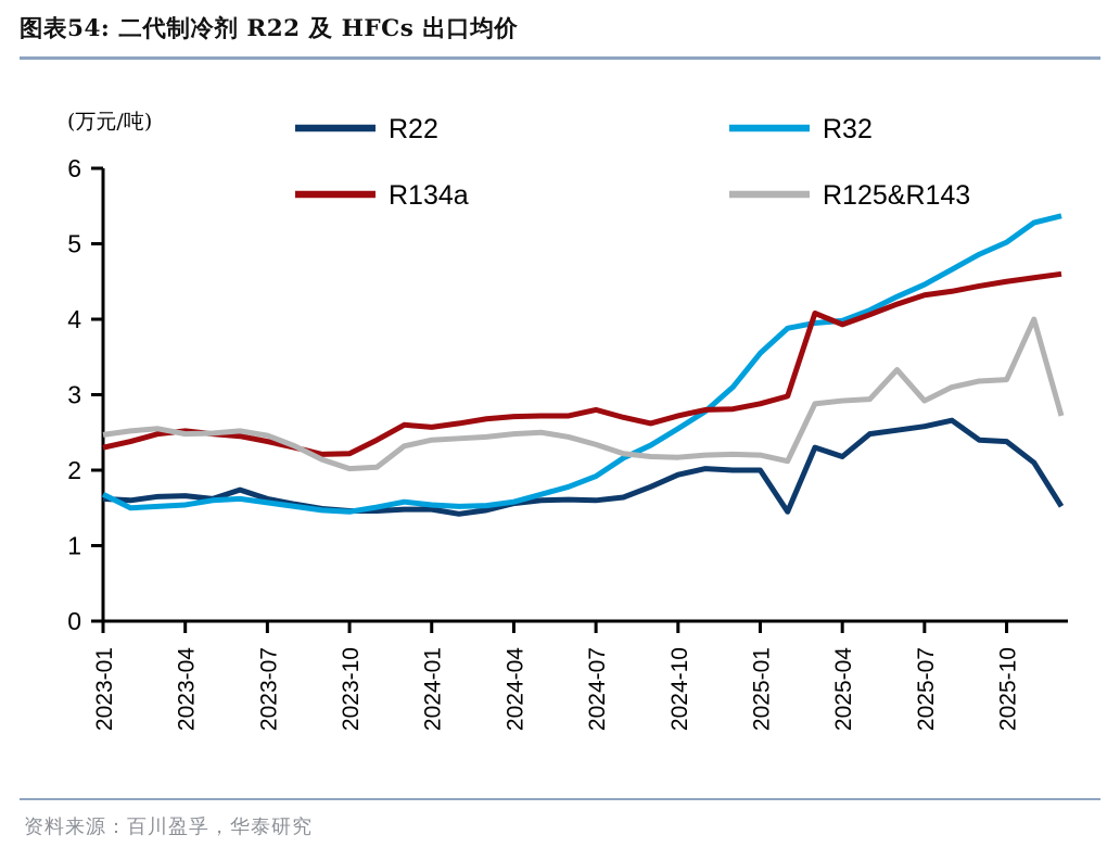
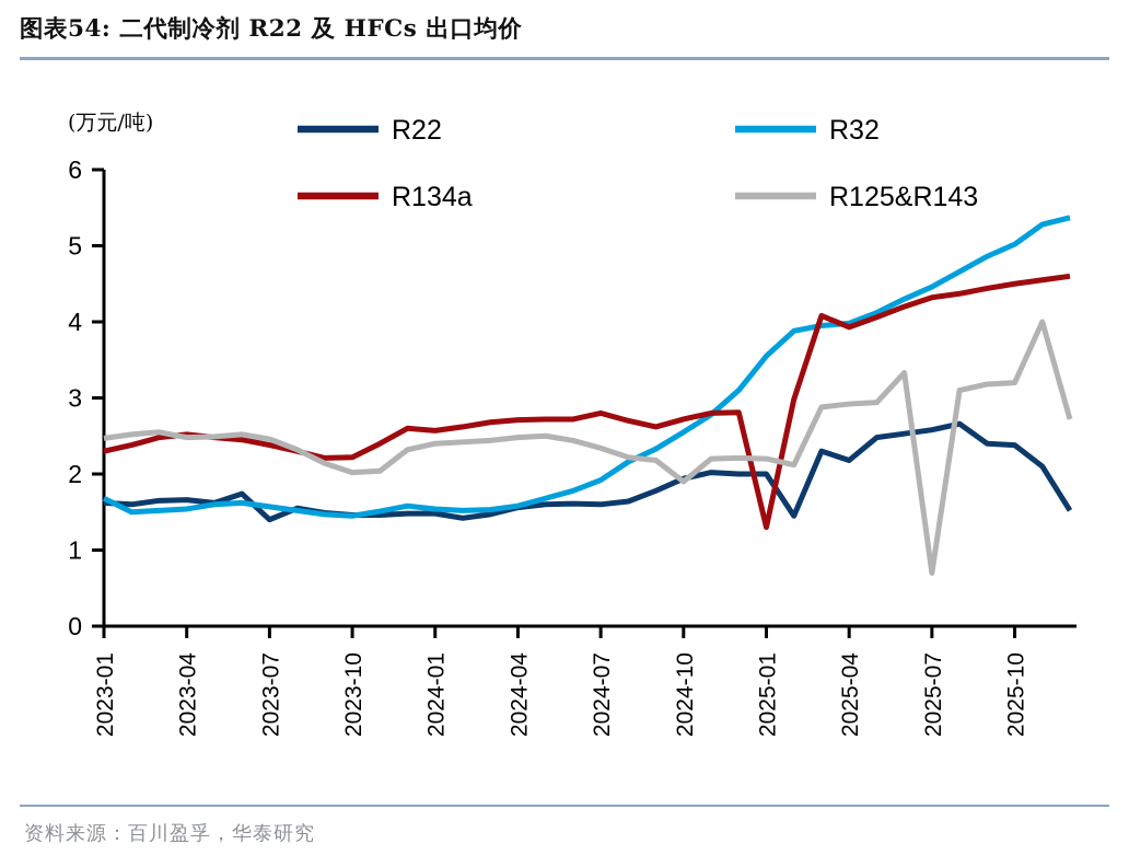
R22/2023-07: 1.6 -> 1.4
R125&R143/2024-10: 2.2 -> 1.9
R134a/2025-01: 2.9 -> 1.3
R125&R143/2025-07: 2.9 -> 0.7
